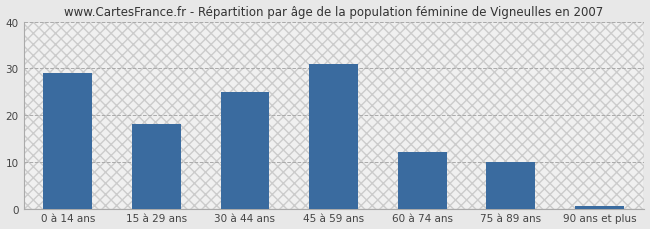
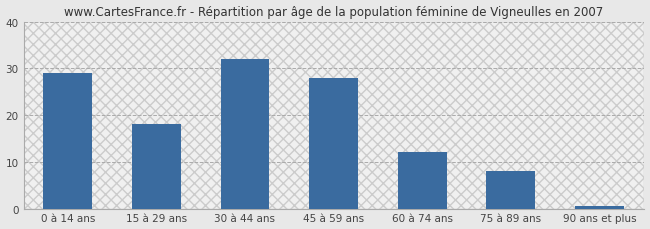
30 à 44 ans: 25.0 -> 32.0
45 à 59 ans: 31.0 -> 28.0
75 à 89 ans: 10.0 -> 8.0
